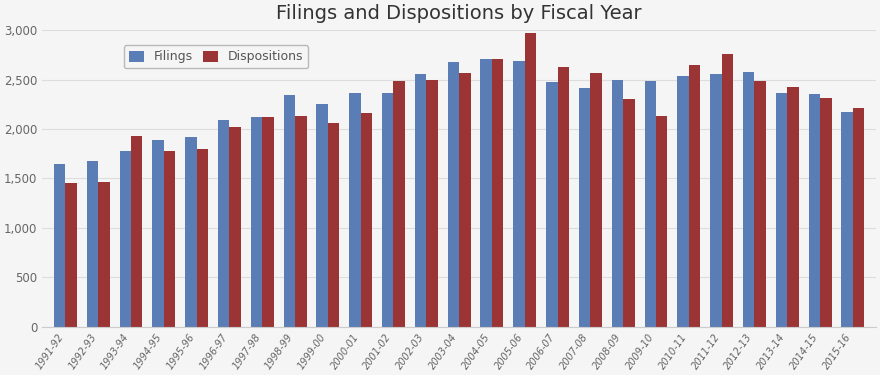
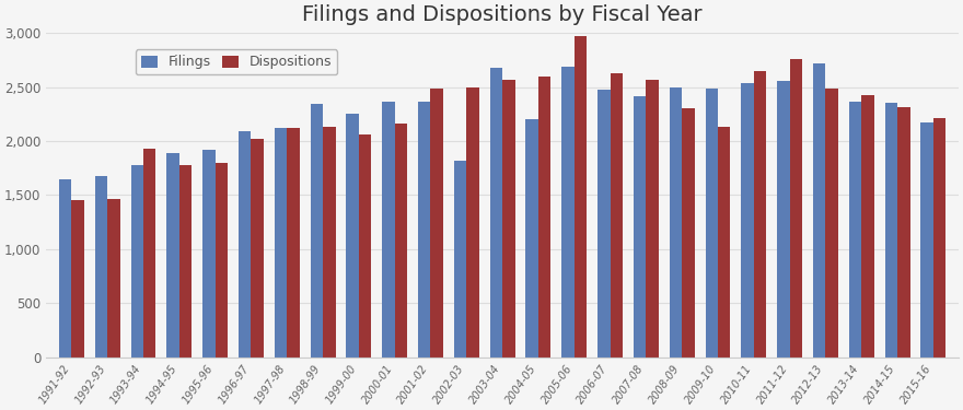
Filings/2002-03: 2,560 -> 1,820
Filings/2004-05: 2,710 -> 2,200
Dispositions/2004-05: 2,710 -> 2,600
Filings/2012-13: 2,580 -> 2,720
